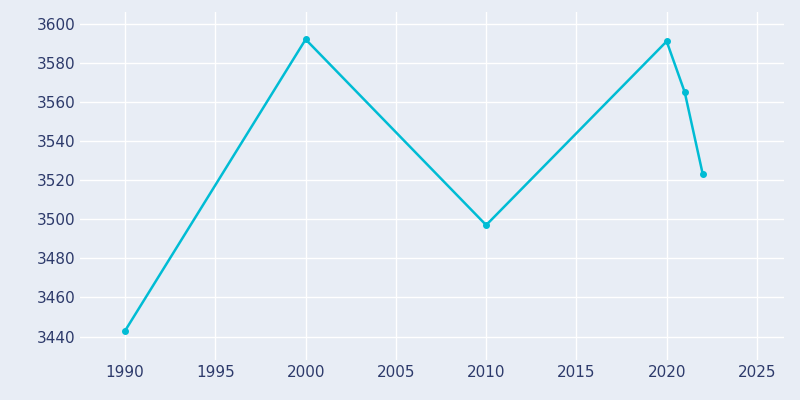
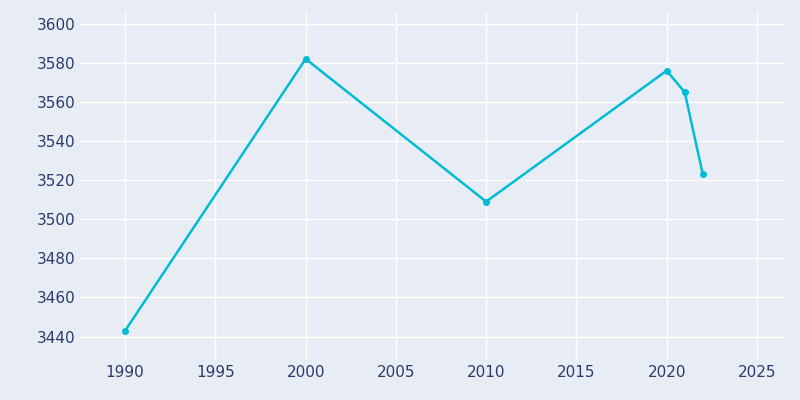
2000: 3592 -> 3582
2010: 3497 -> 3509
2020: 3591 -> 3576
